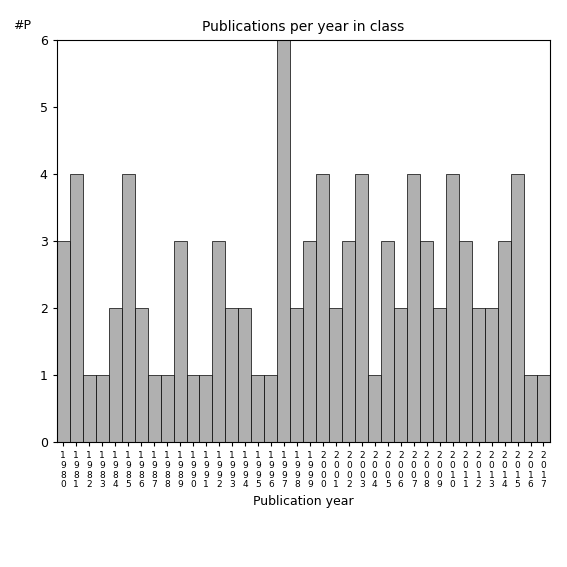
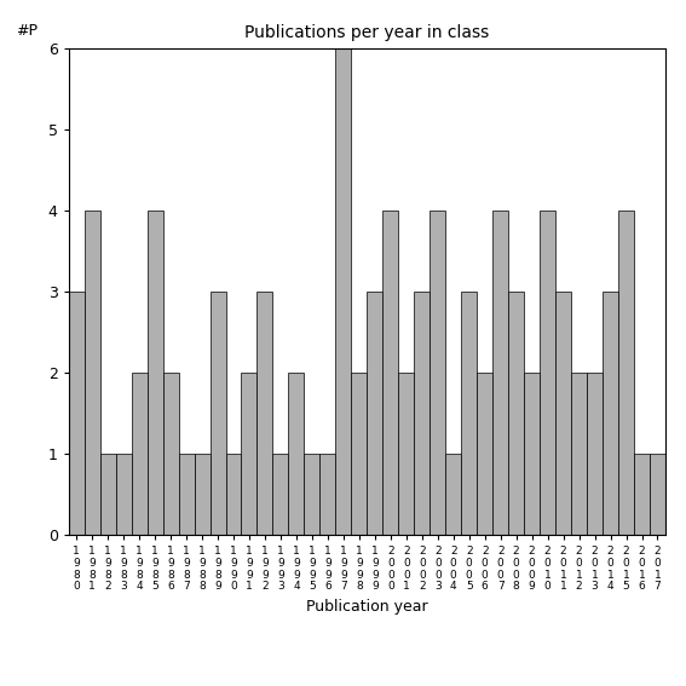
1 9 9 1: 1 -> 2
1 9 9 3: 2 -> 1
